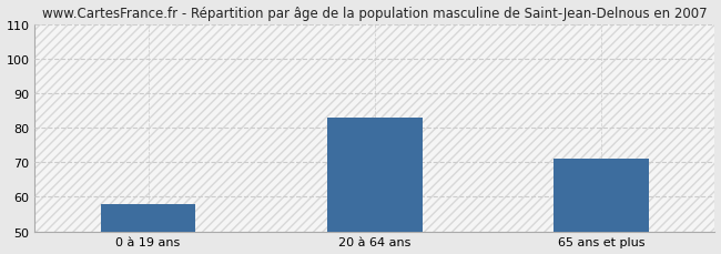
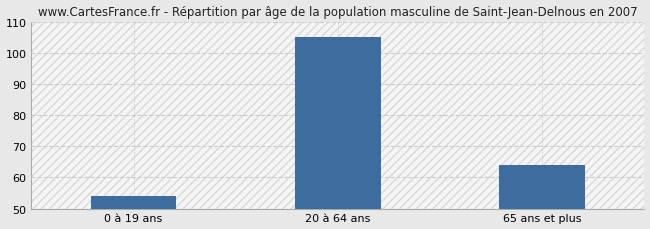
0 à 19 ans: 58 -> 54
20 à 64 ans: 83 -> 105
65 ans et plus: 71 -> 64
